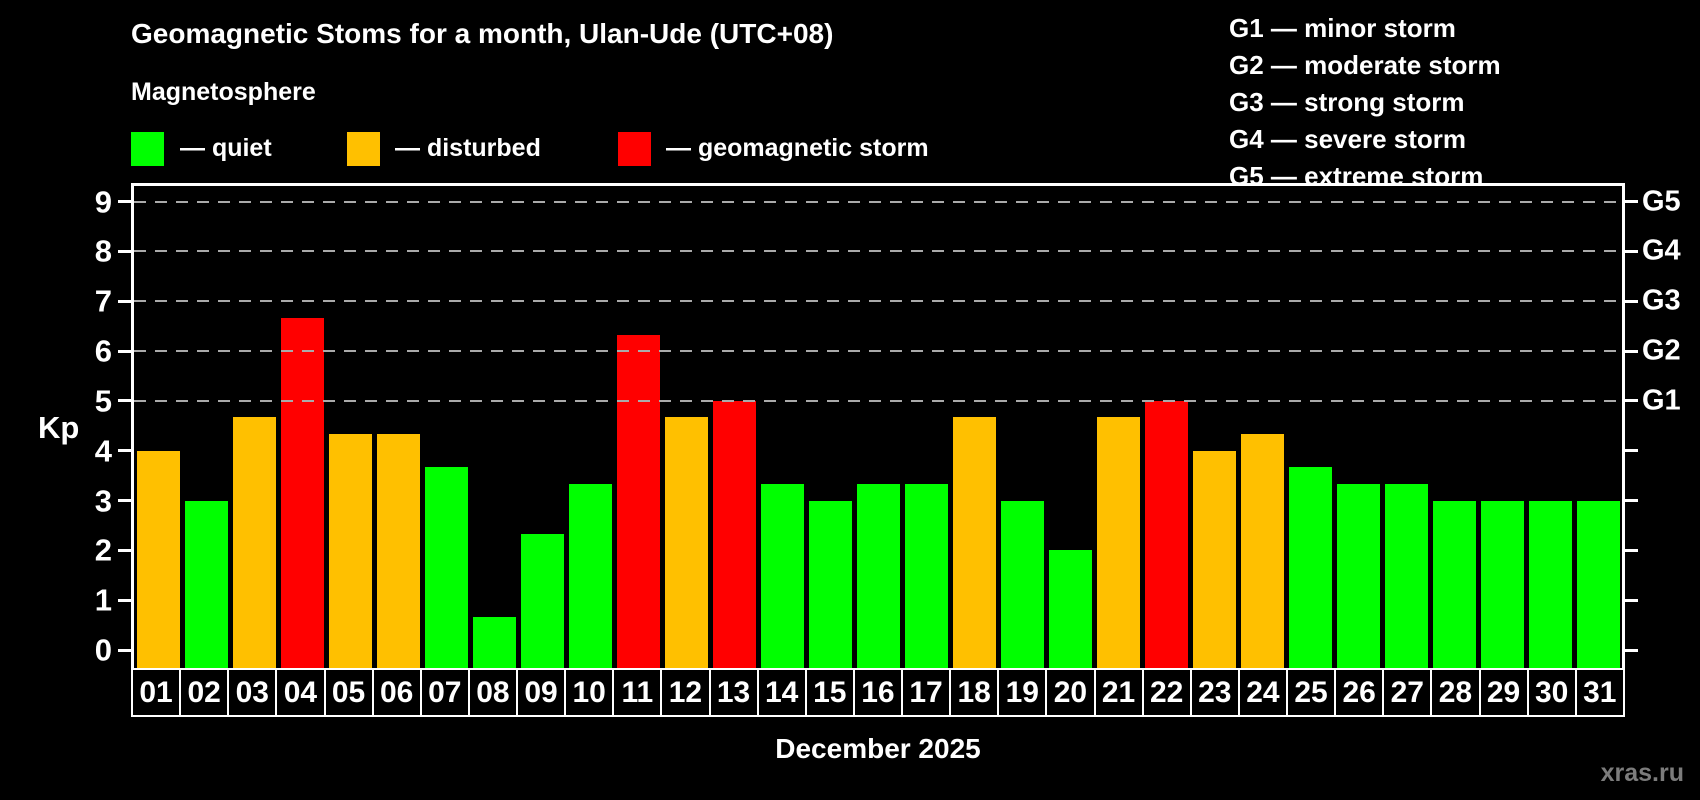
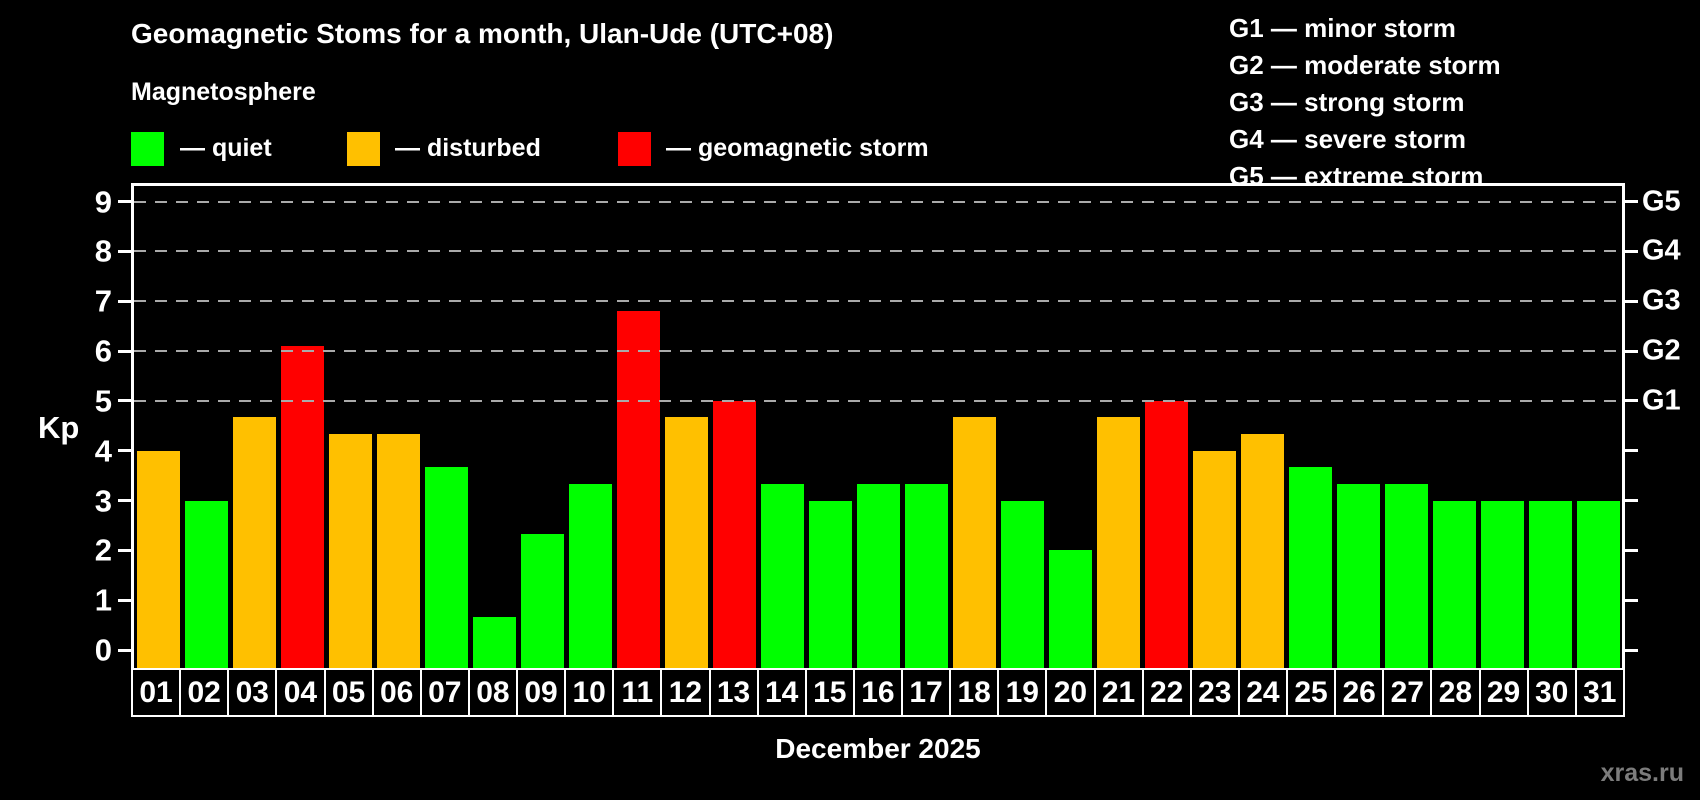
04: 6.7 -> 6.1
11: 6.3 -> 6.8
